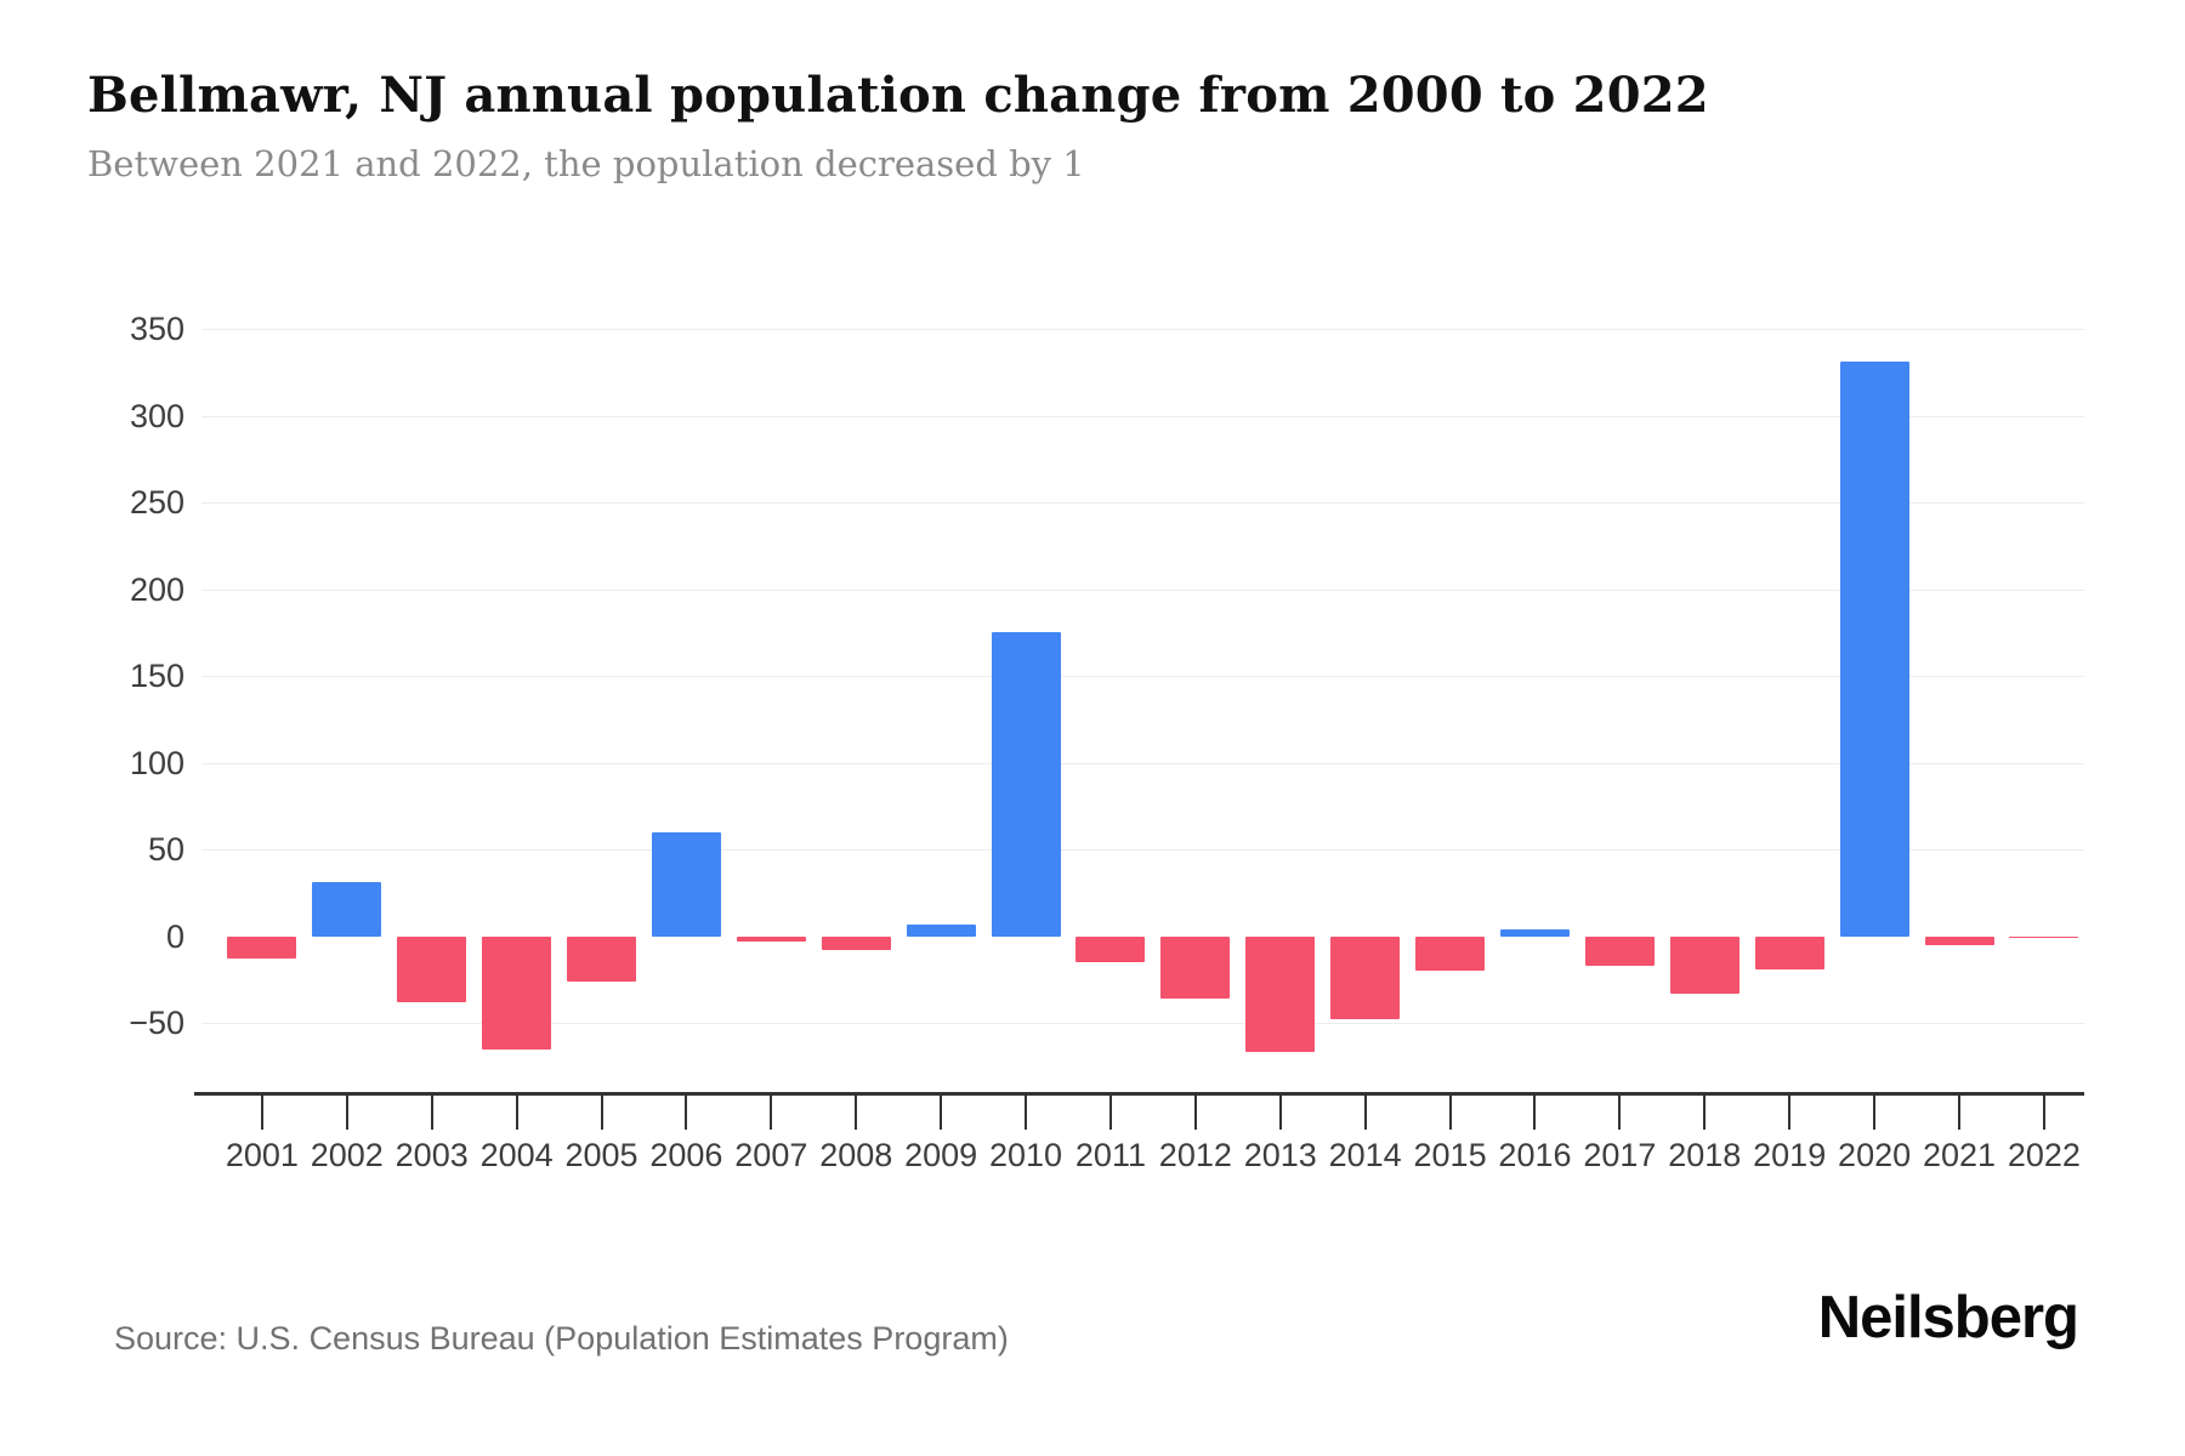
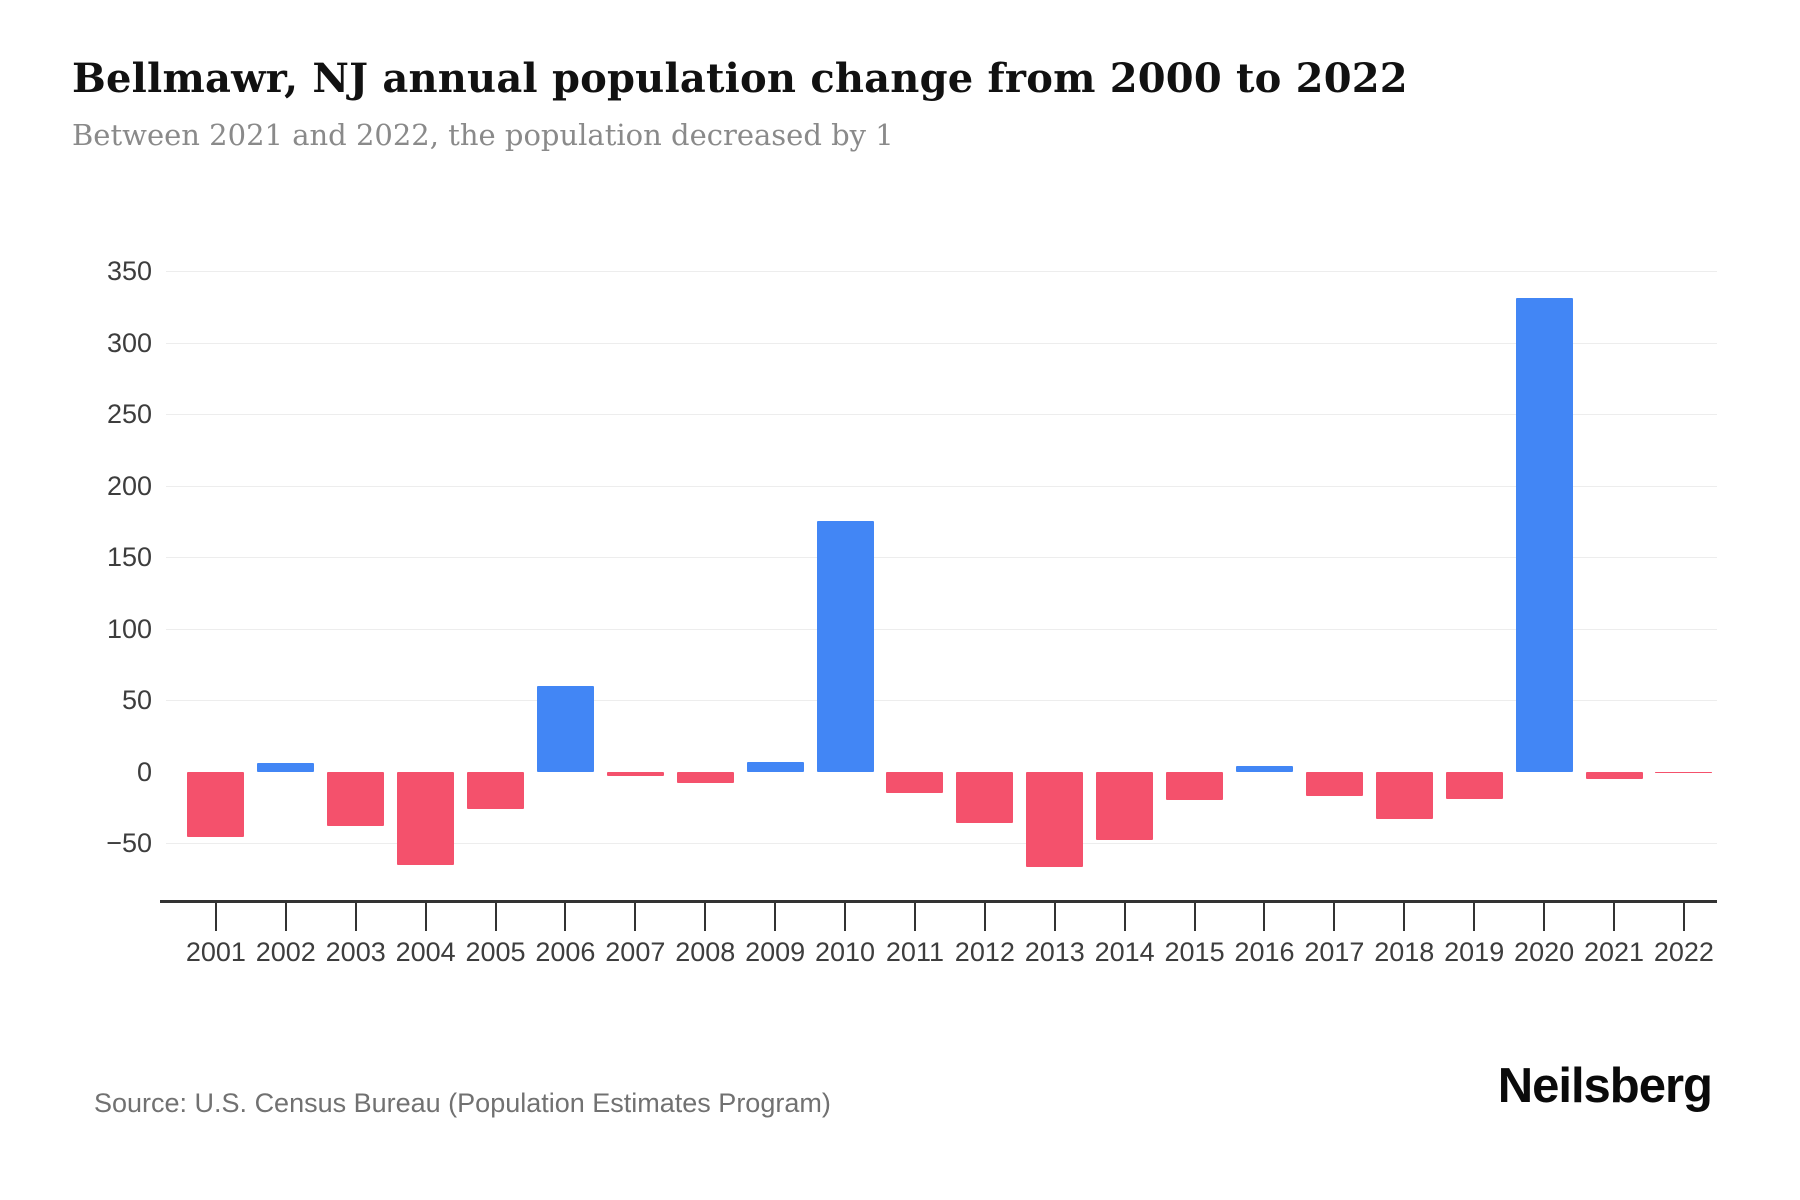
2001: -13 -> -46
2002: 31 -> 6
